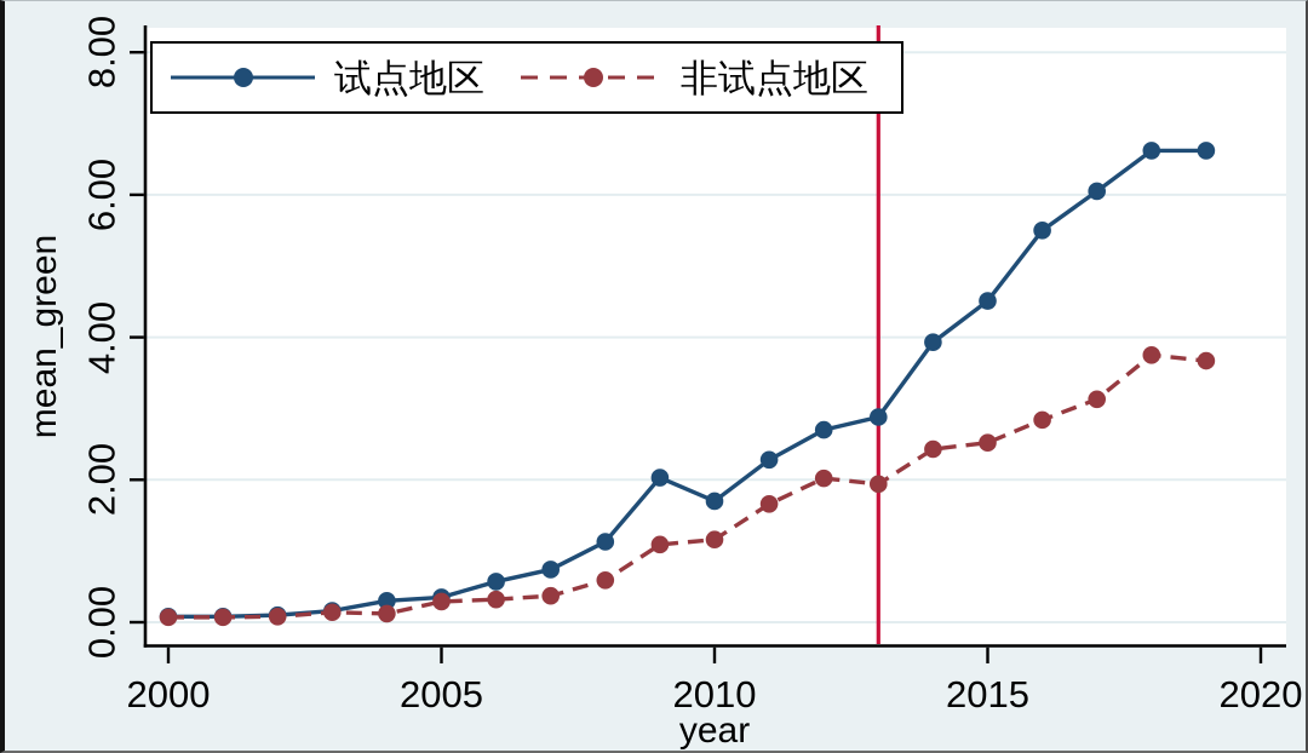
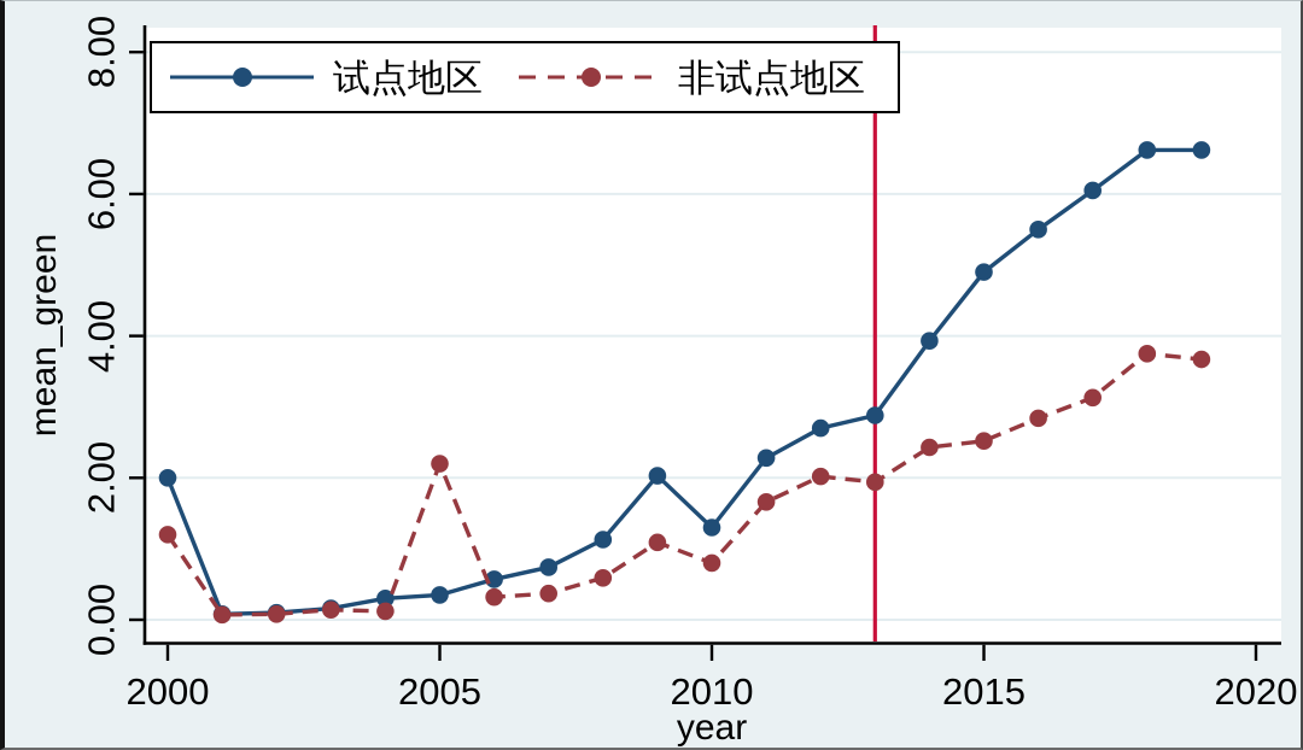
试点地区/2000: 0.1 -> 2.0
非试点地区/2000: 0.1 -> 1.2
非试点地区/2005: 0.3 -> 2.2
试点地区/2010: 1.7 -> 1.3
非试点地区/2010: 1.2 -> 0.8
试点地区/2015: 4.5 -> 4.9
